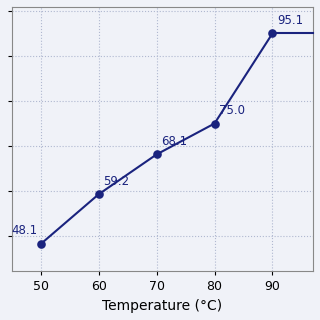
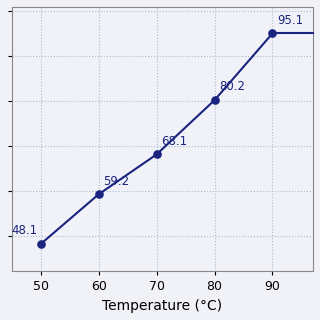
80: 75.0 -> 80.2
